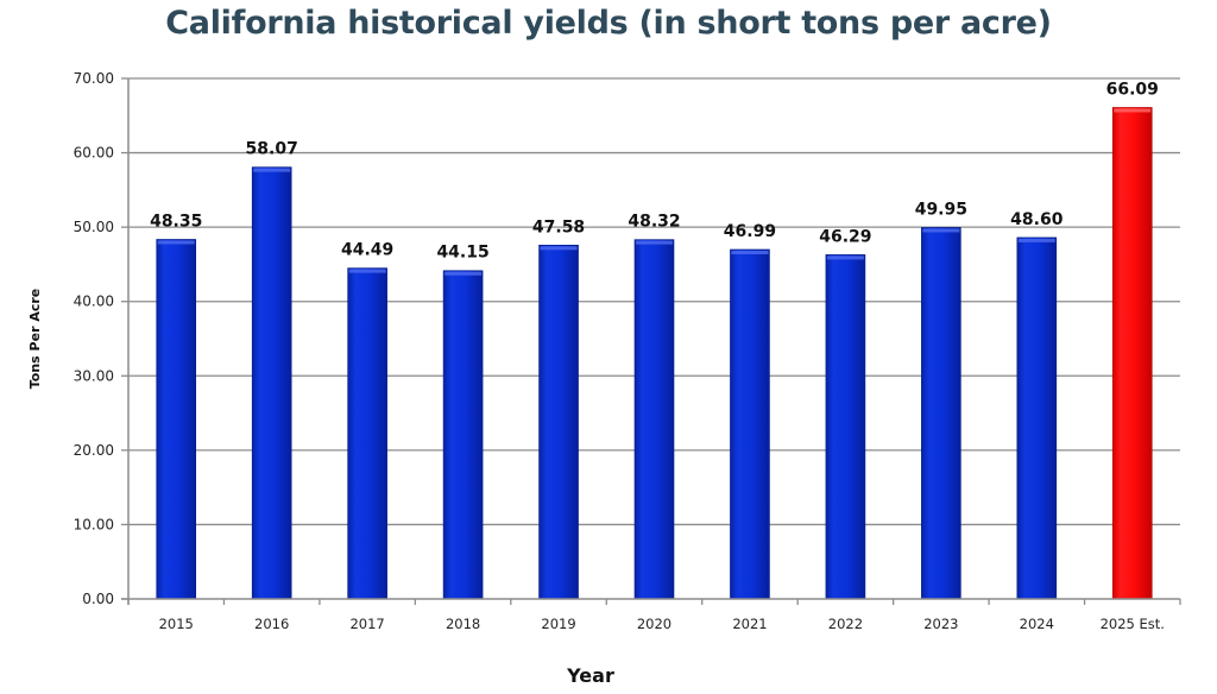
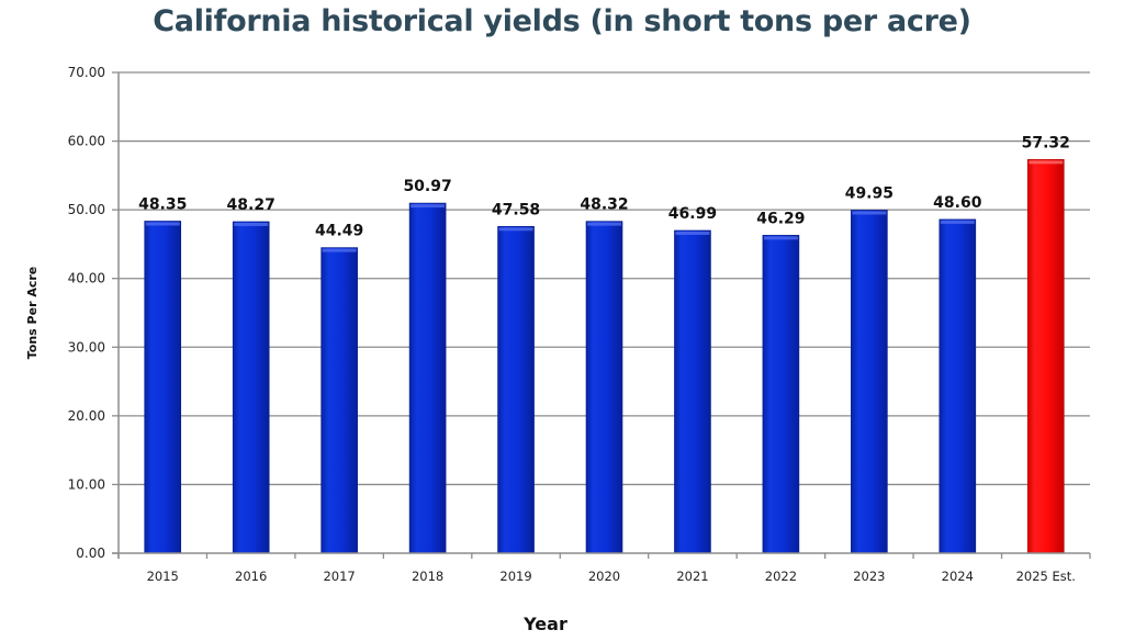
2016: 58.07 -> 48.27
2018: 44.15 -> 50.97
2025 Est.: 66.09 -> 57.32
